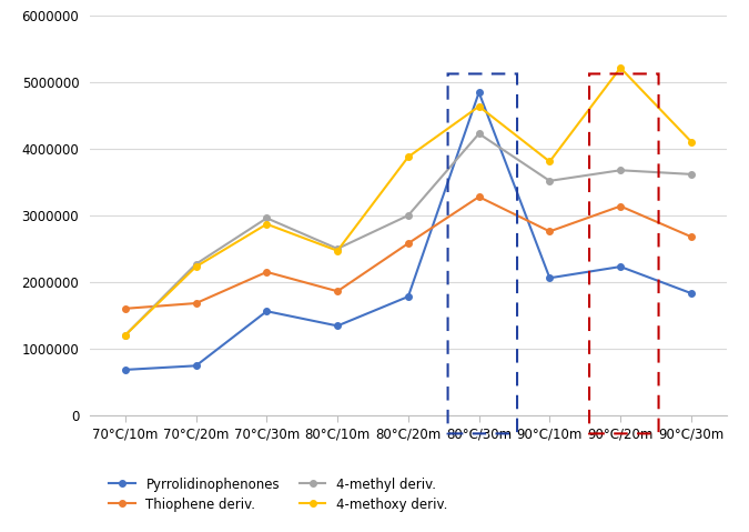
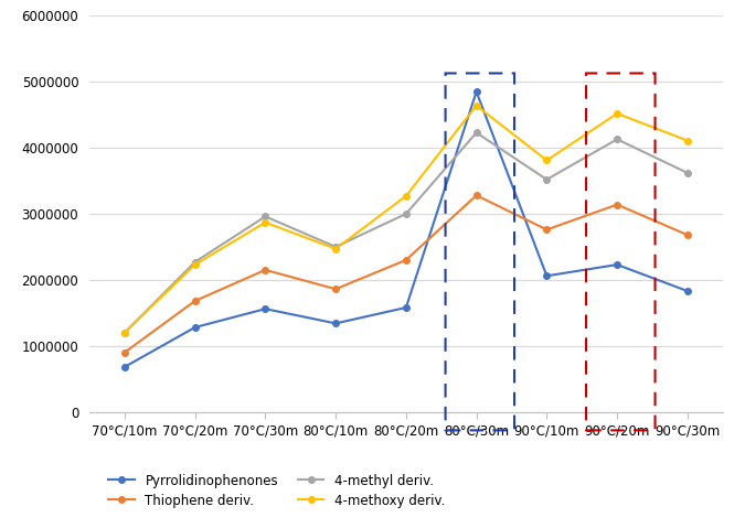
Thiophene deriv./70°C/10m: 1600000 -> 900000
Pyrrolidinophenones/70°C/20m: 740000 -> 1280000
Pyrrolidinophenones/80°C/20m: 1780000 -> 1580000
Thiophene deriv./80°C/20m: 2580000 -> 2300000
4-methoxy deriv./80°C/20m: 3880000 -> 3270000
4-methyl deriv./90°C/20m: 3680000 -> 4130000
4-methoxy deriv./90°C/20m: 5220000 -> 4520000
